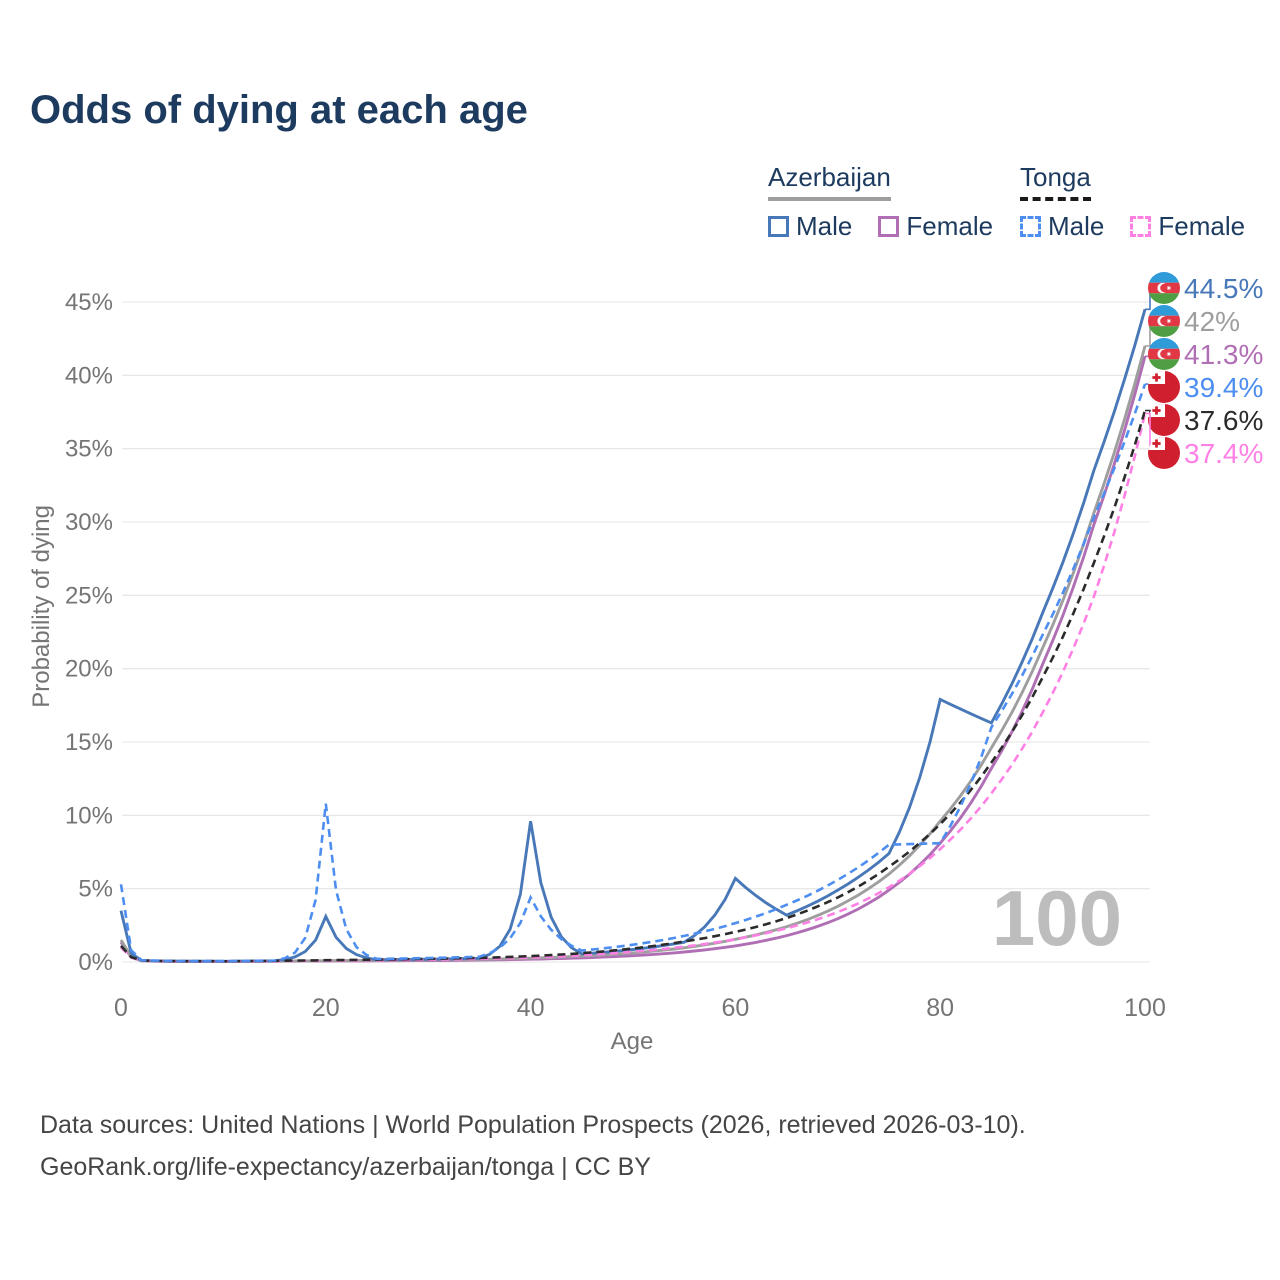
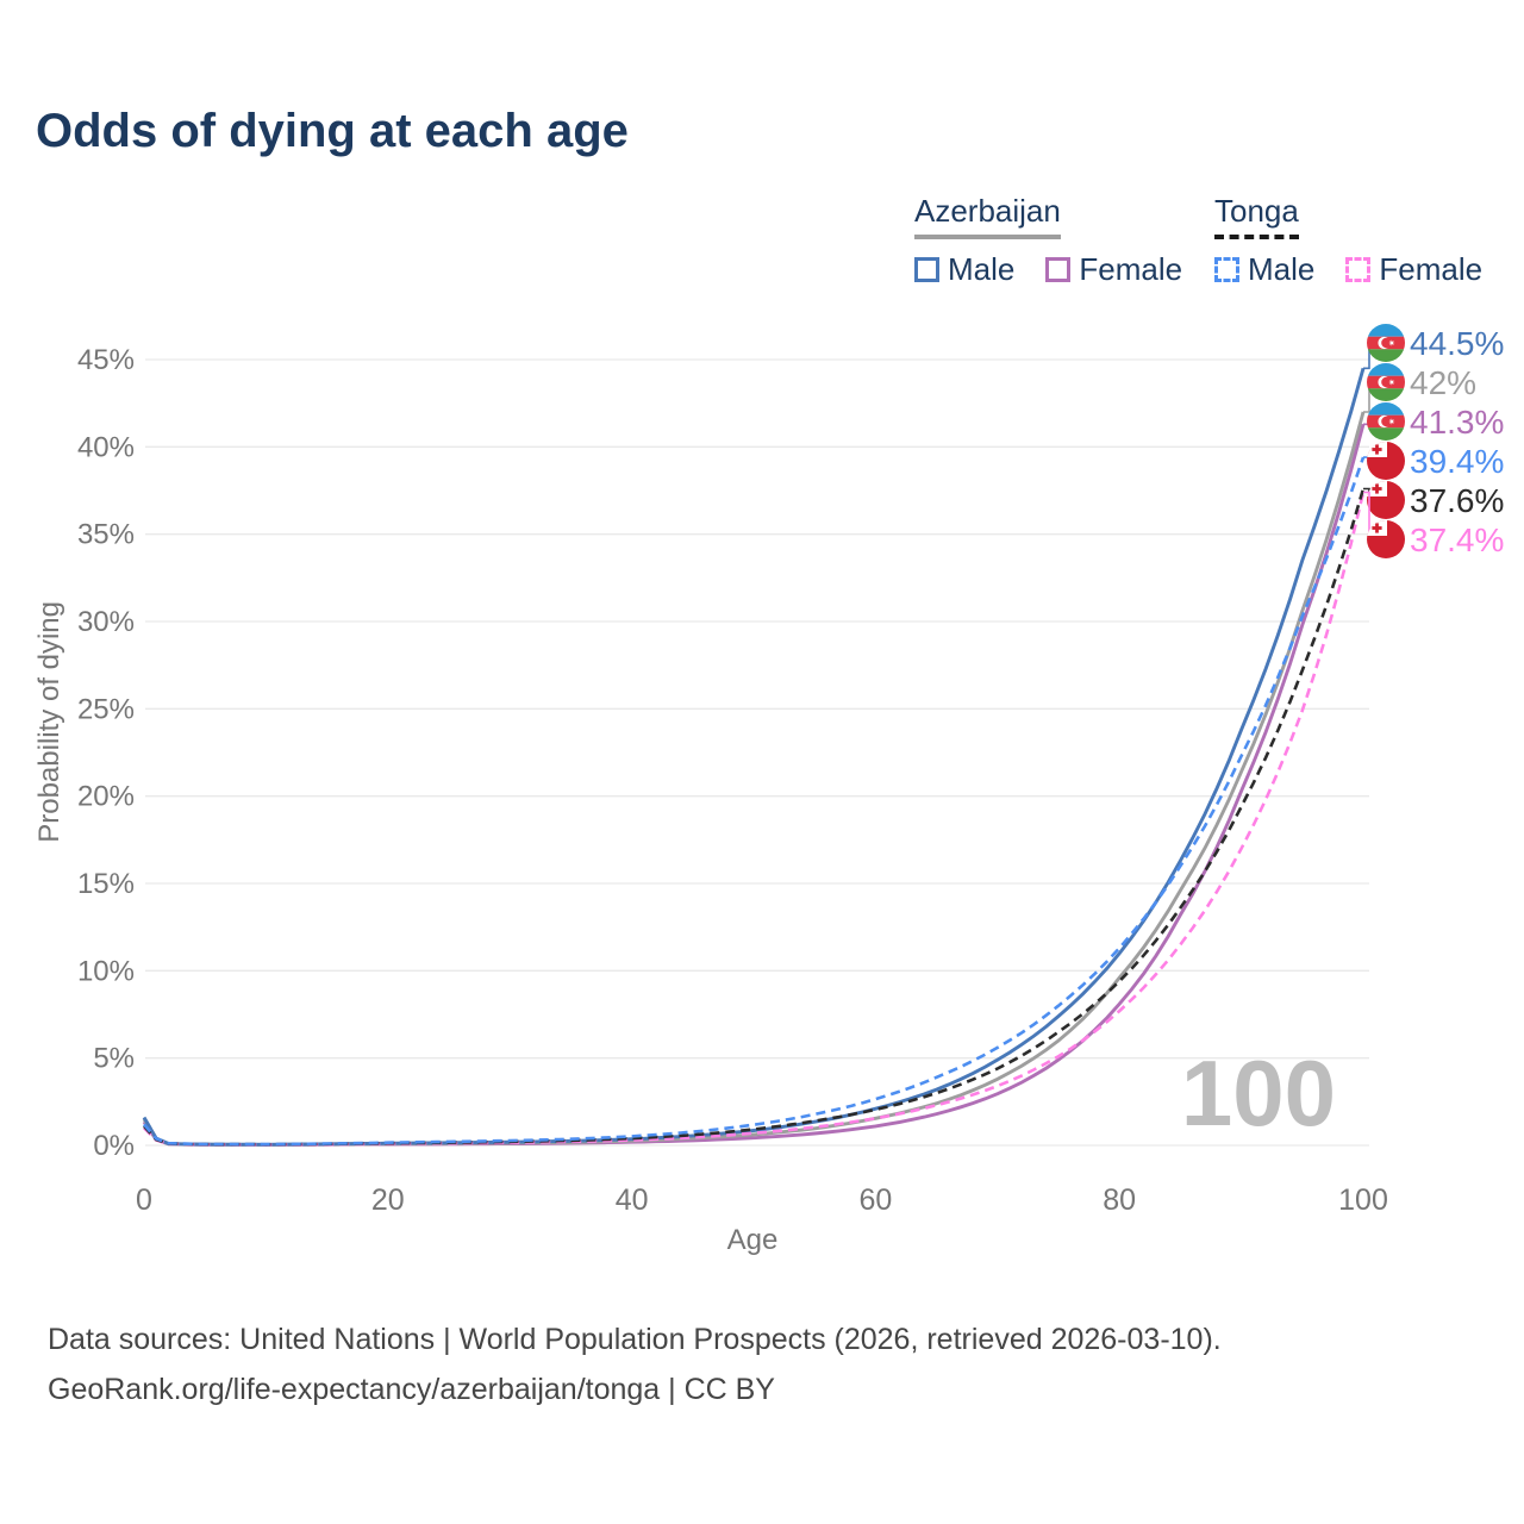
Azerbaijan Male/0: 3.5% -> 1.6%
Tonga Male/0: 5.3% -> 1.2%
Azerbaijan Male/20: 3.1% -> 0.1%
Tonga Male/20: 10.8% -> 0.2%
Azerbaijan Male/40: 9.6% -> 0.4%
Tonga Male/40: 4.4% -> 0.5%
Azerbaijan Male/60: 5.7% -> 2.1%
Azerbaijan Male/80: 17.9% -> 11.0%
Tonga Male/80: 8.1% -> 11.3%
